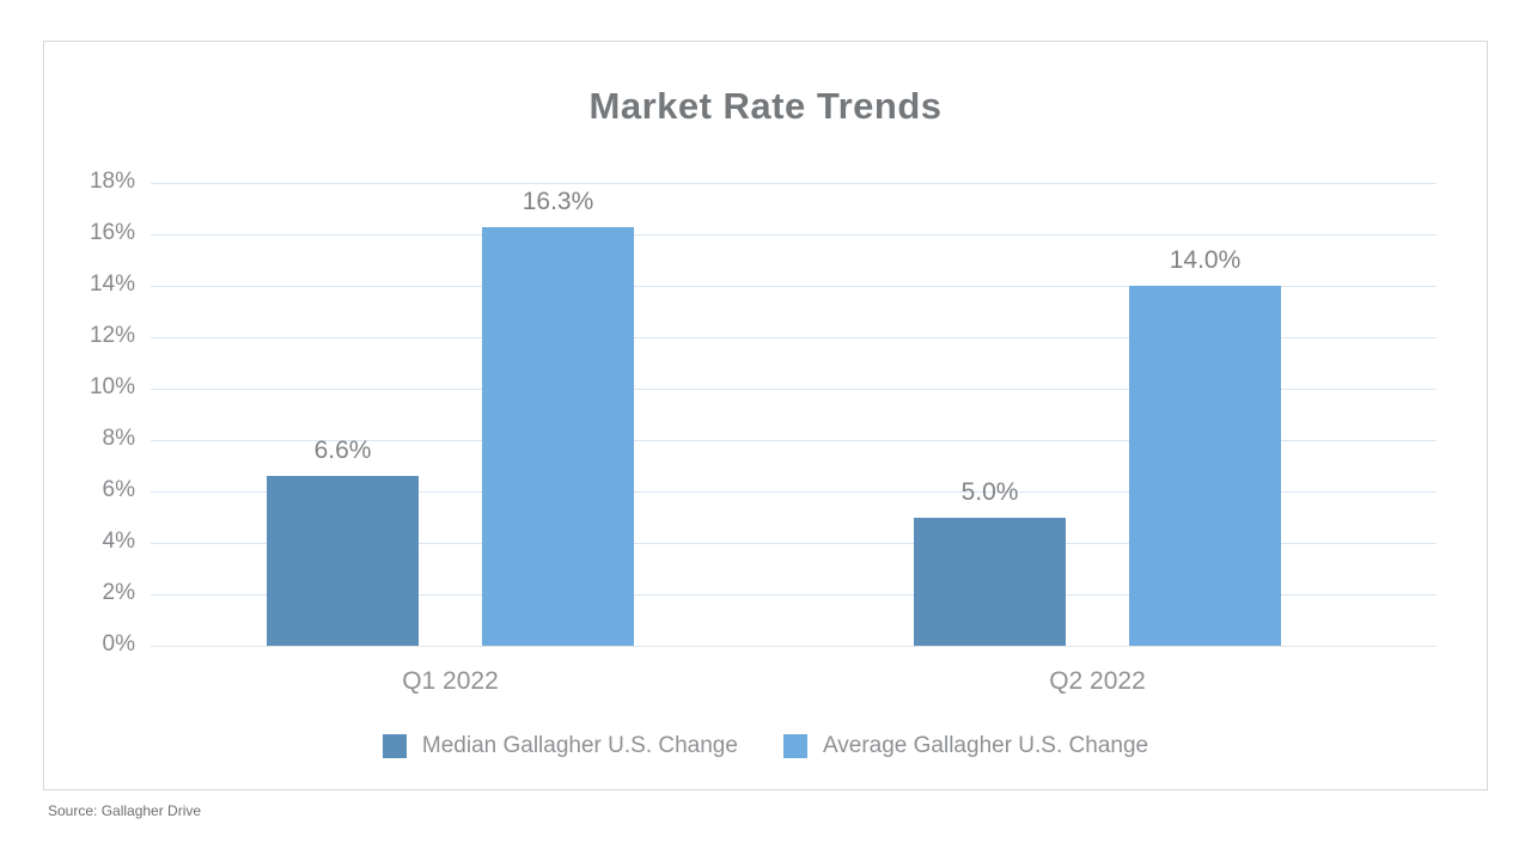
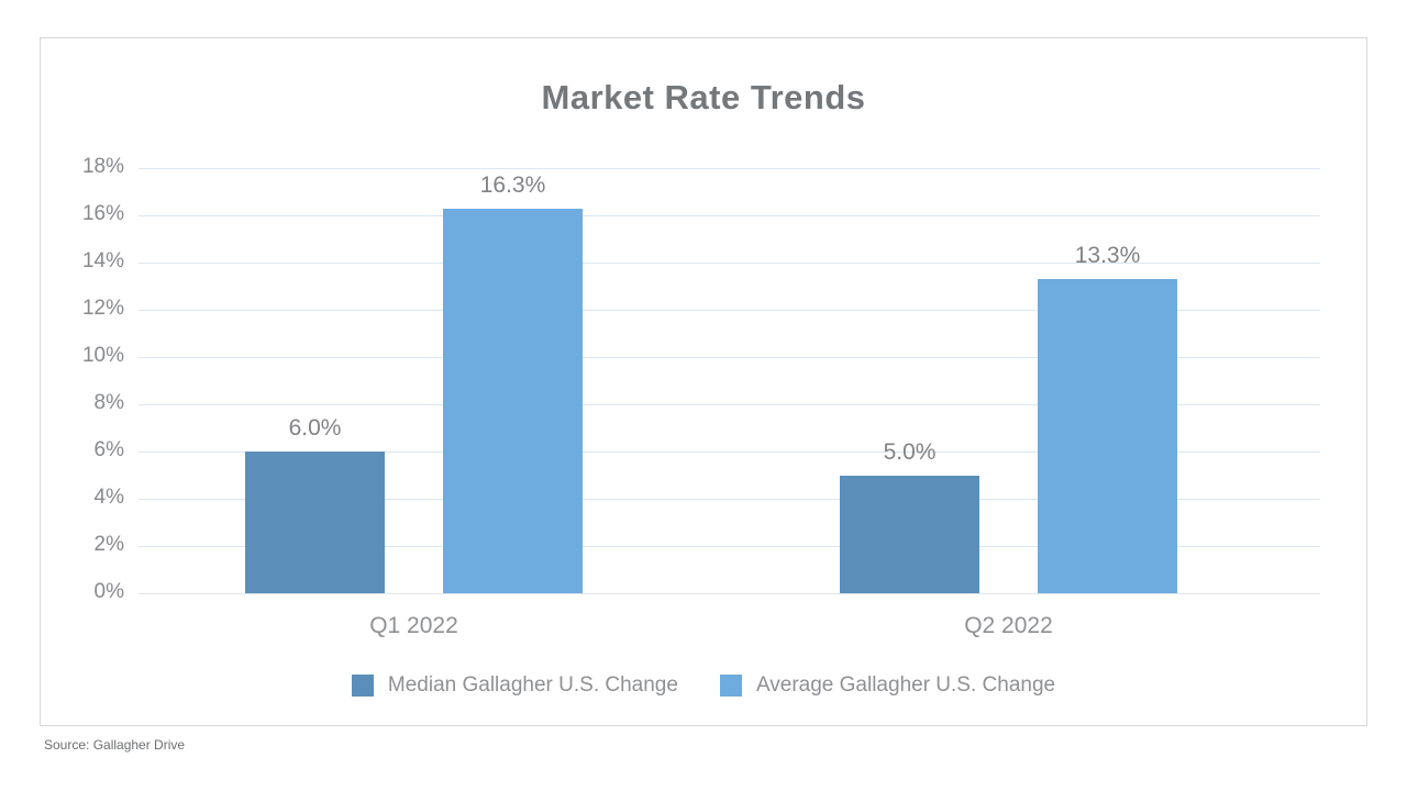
Median Gallagher U.S. Change/Q1 2022: 6.6% -> 6.0%
Average Gallagher U.S. Change/Q2 2022: 14.0% -> 13.3%
